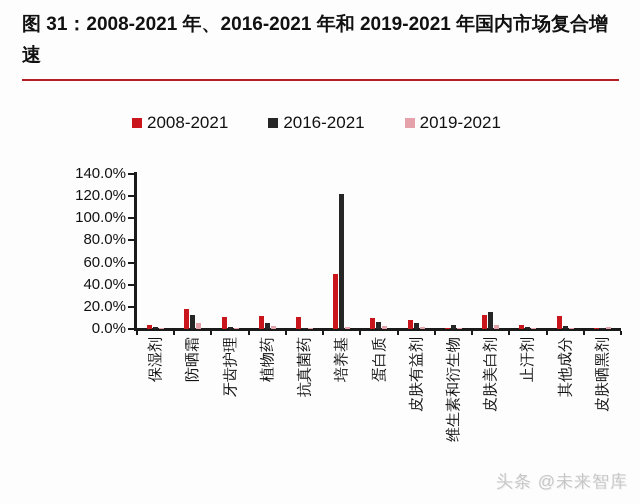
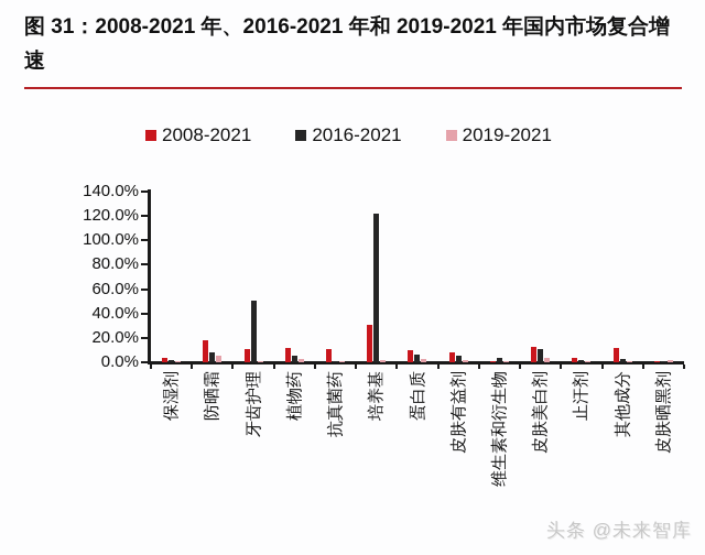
2016-2021/防晒霜: 12% -> 8%
2016-2021/牙齿护理: 2% -> 51%
2008-2021/培养基: 50% -> 31%
2016-2021/皮肤美白剂: 16% -> 11%
